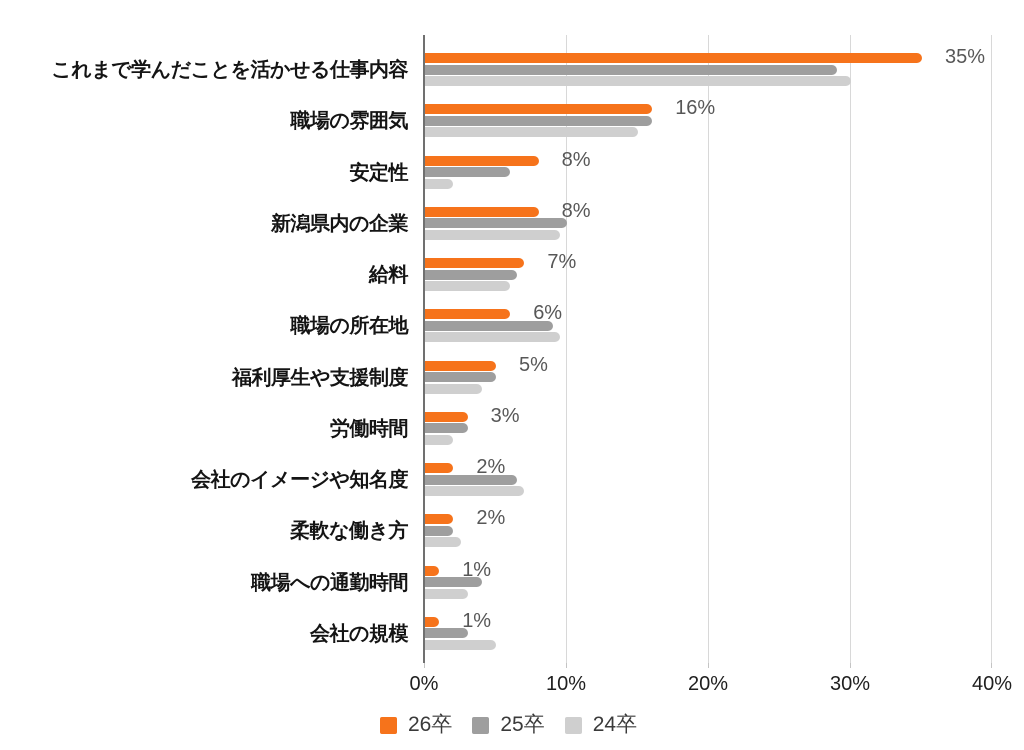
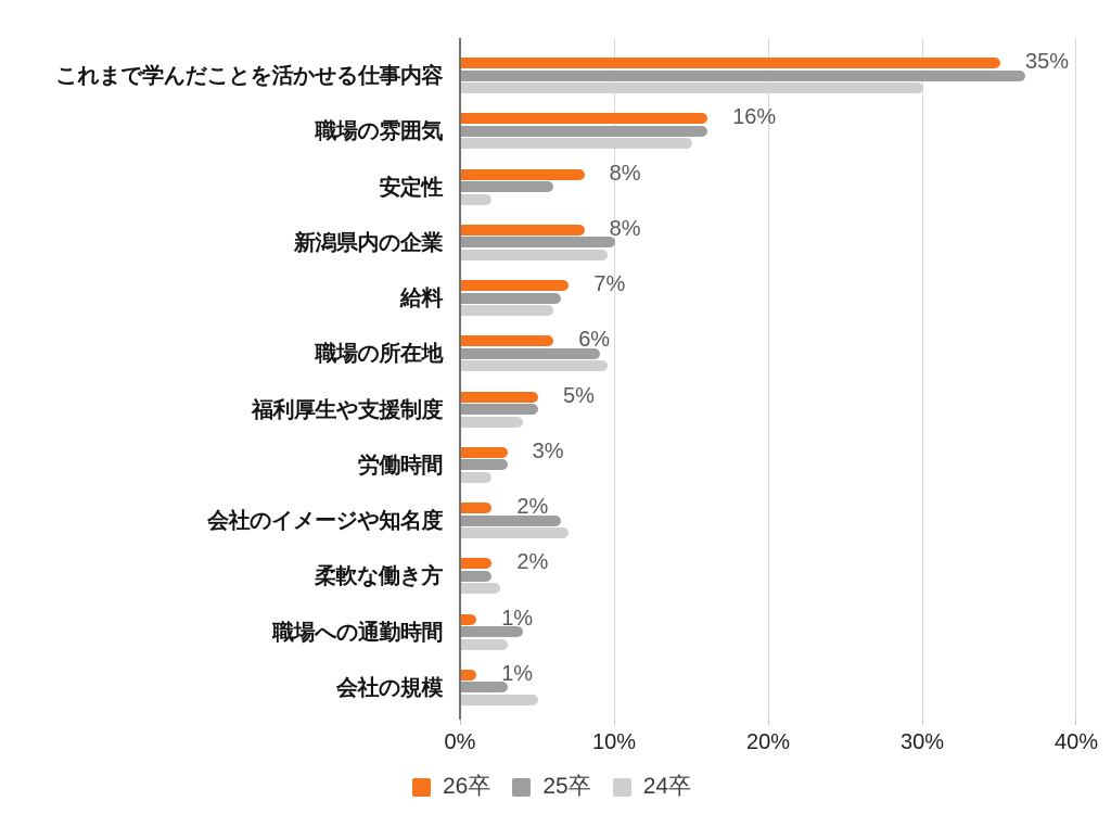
25卒/これまで学んだことを活かせる仕事内容: 29.0% -> 36.6%
